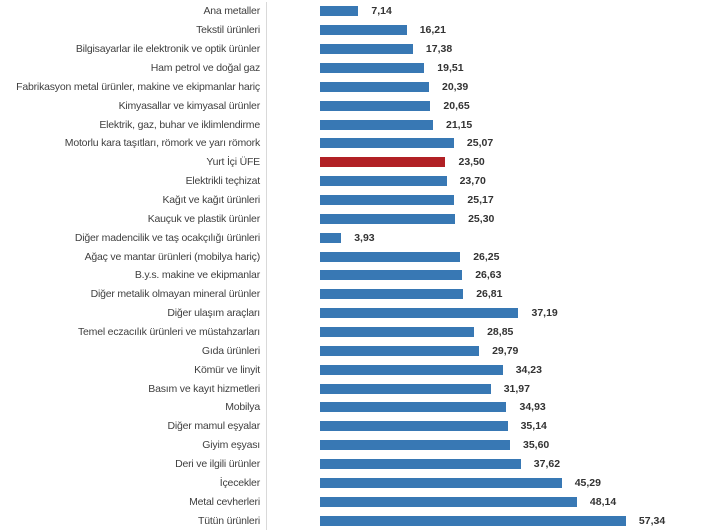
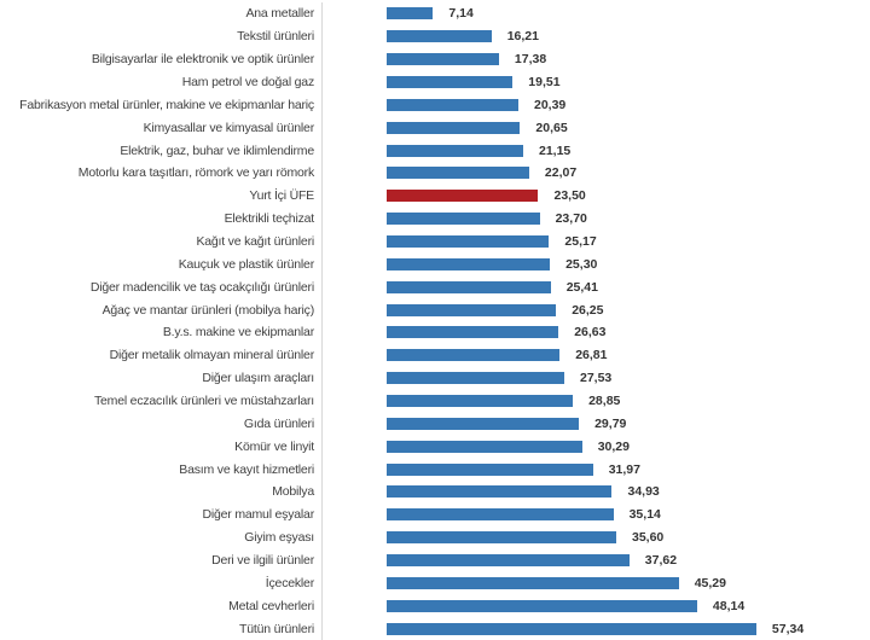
Motorlu kara taşıtları, römork ve yarı römork: 25,07 -> 22,07
Diğer madencilik ve taş ocakçılığı ürünleri: 3,93 -> 25,41
Diğer ulaşım araçları: 37,19 -> 27,53
Kömür ve linyit: 34,23 -> 30,29
